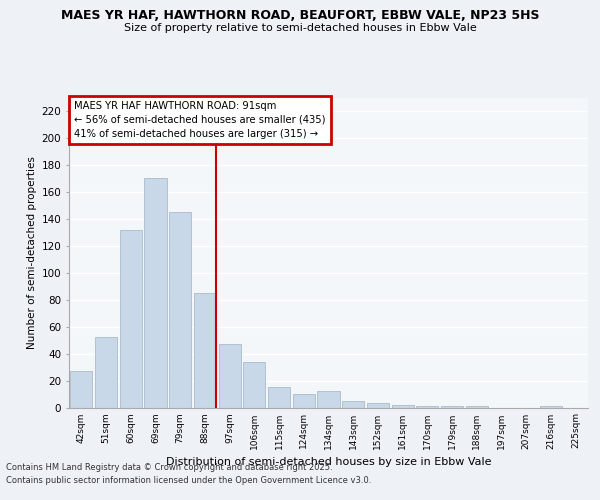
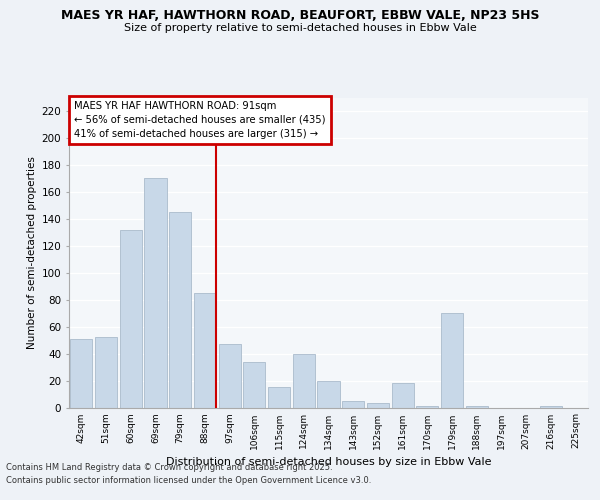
42sqm: 27 -> 51
124sqm: 10 -> 40
134sqm: 12 -> 20
161sqm: 2 -> 18
179sqm: 1 -> 70
